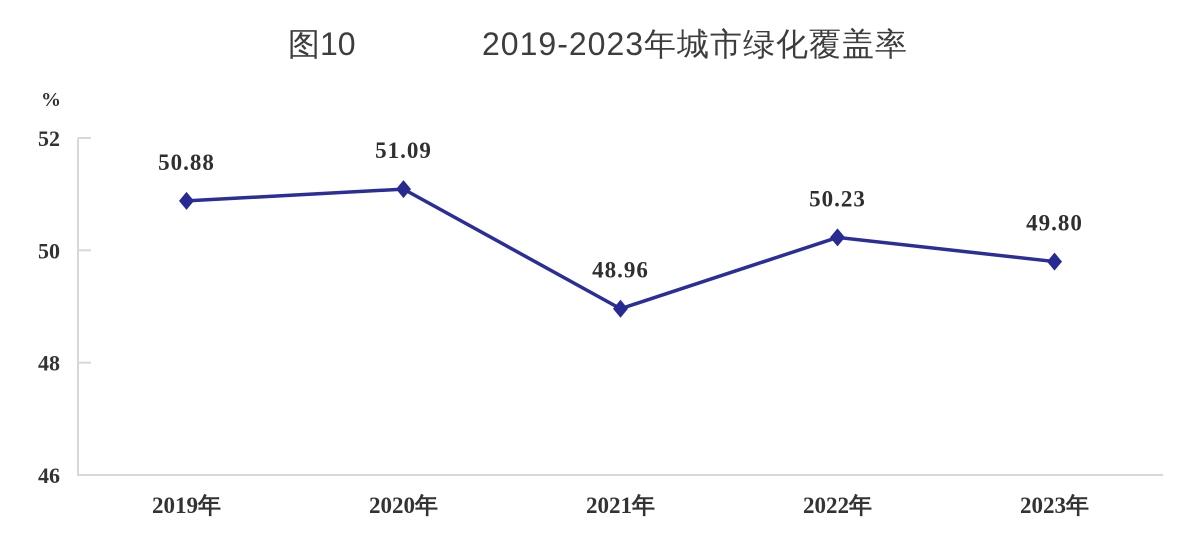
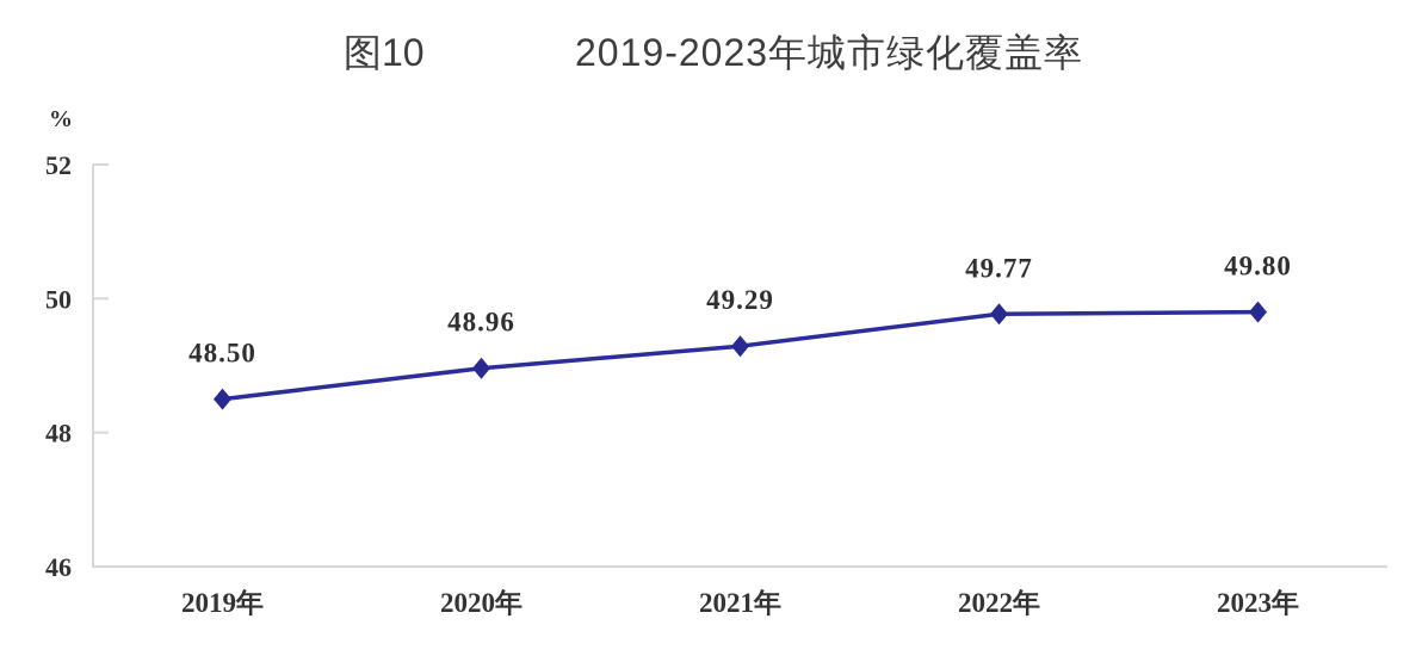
2019年: 50.88 -> 48.50
2020年: 51.09 -> 48.96
2021年: 48.96 -> 49.29
2022年: 50.23 -> 49.77
